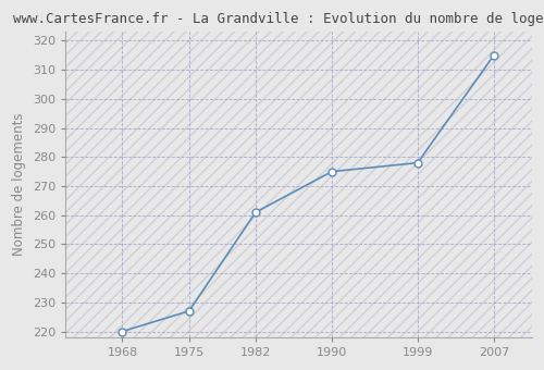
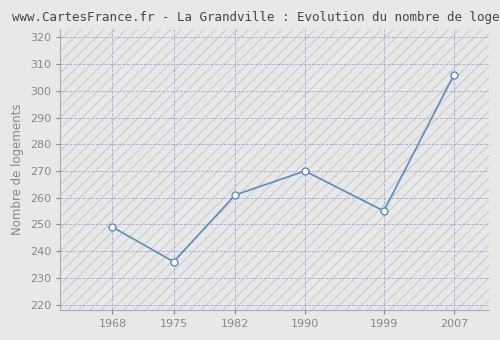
1968: 220 -> 249
1975: 227 -> 236
1990: 275 -> 270
1999: 278 -> 255
2007: 315 -> 306
